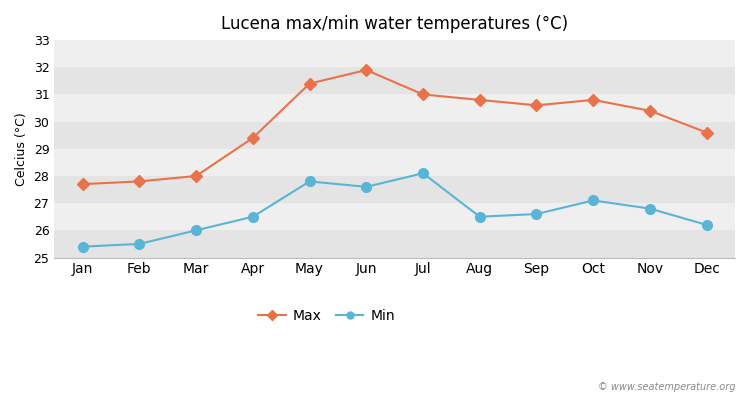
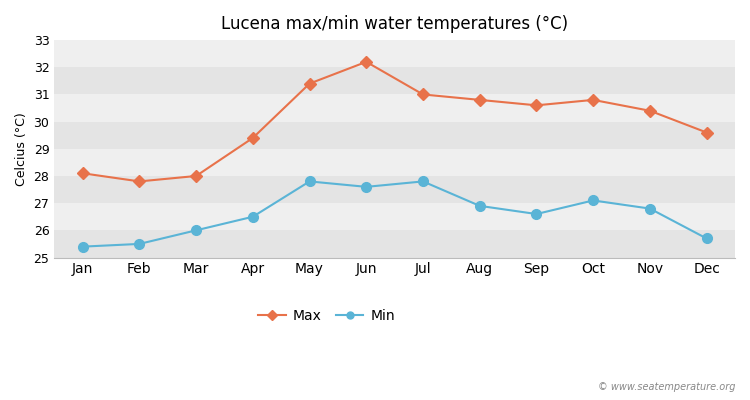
Max/Jan: 27.7 -> 28.1
Max/Jun: 31.9 -> 32.2
Min/Jul: 28.1 -> 27.8
Min/Aug: 26.5 -> 26.9
Min/Dec: 26.2 -> 25.7
